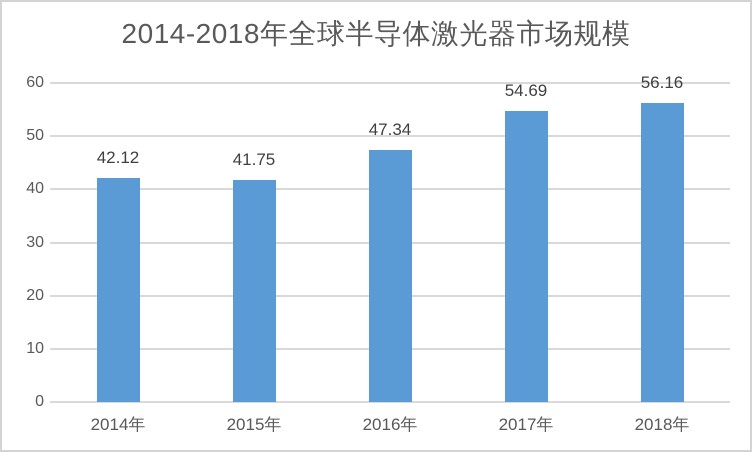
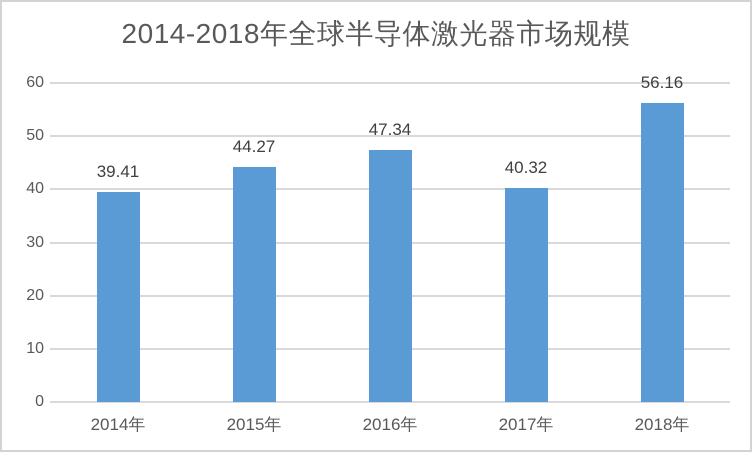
2014年: 42.12 -> 39.41
2015年: 41.75 -> 44.27
2017年: 54.69 -> 40.32
